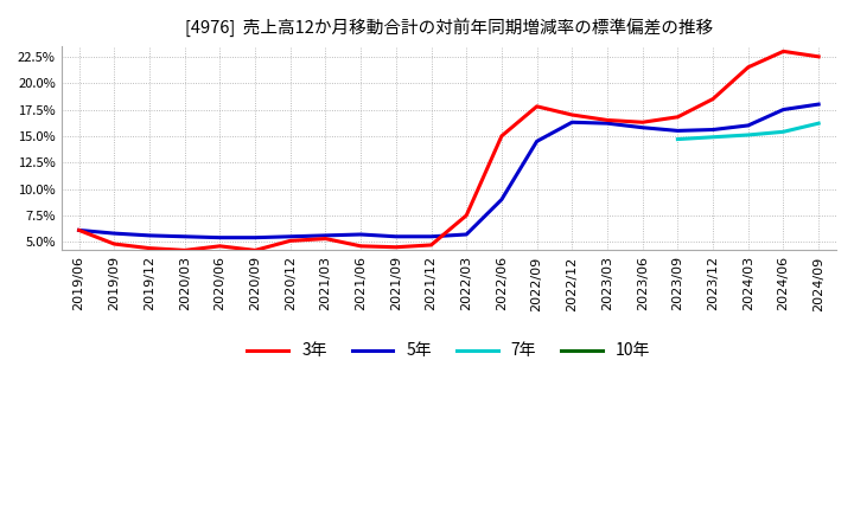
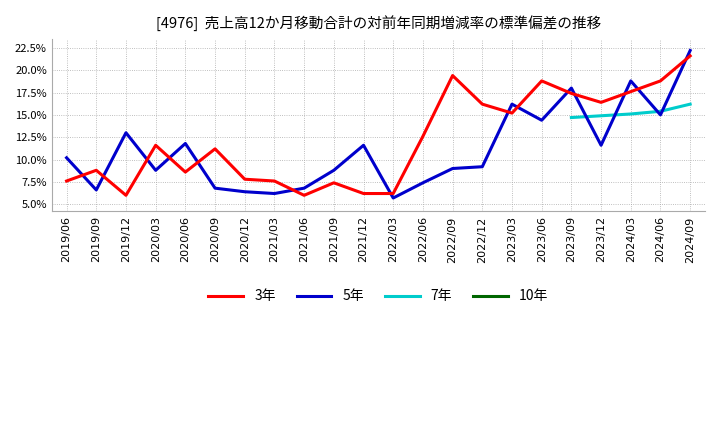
3年/2019/06: 6.1% -> 7.6%
5年/2019/06: 6.1% -> 10.2%
3年/2019/09: 4.8% -> 8.8%
5年/2019/09: 5.8% -> 6.6%
3年/2019/12: 4.4% -> 6.0%
5年/2019/12: 5.6% -> 13.0%
3年/2020/03: 4.2% -> 11.6%
5年/2020/03: 5.5% -> 8.8%
3年/2020/06: 4.6% -> 8.6%
5年/2020/06: 5.4% -> 11.8%
3年/2020/09: 4.2% -> 11.2%
5年/2020/09: 5.4% -> 6.8%
3年/2020/12: 5.1% -> 7.8%
5年/2020/12: 5.5% -> 6.4%
3年/2021/03: 5.3% -> 7.6%
5年/2021/03: 5.6% -> 6.2%
3年/2021/06: 4.6% -> 6.0%
5年/2021/06: 5.7% -> 6.8%
3年/2021/09: 4.5% -> 7.4%
5年/2021/09: 5.5% -> 8.8%
3年/2021/12: 4.7% -> 6.2%
5年/2021/12: 5.5% -> 11.6%
3年/2022/03: 7.5% -> 6.2%
3年/2022/06: 15.0% -> 12.6%
5年/2022/06: 9.0% -> 7.4%
3年/2022/09: 17.8% -> 19.4%
5年/2022/09: 14.5% -> 9.0%
3年/2022/12: 17.0% -> 16.2%
5年/2022/12: 16.3% -> 9.2%
3年/2023/03: 16.5% -> 15.2%
3年/2023/06: 16.3% -> 18.8%
5年/2023/06: 15.8% -> 14.4%
3年/2023/09: 16.8% -> 17.4%
5年/2023/09: 15.5% -> 18.0%
3年/2023/12: 18.5% -> 16.4%
5年/2023/12: 15.6% -> 11.6%
3年/2024/03: 21.5% -> 17.6%
5年/2024/03: 16.0% -> 18.8%
3年/2024/06: 23.0% -> 18.8%
5年/2024/06: 17.5% -> 15.0%
3年/2024/09: 22.5% -> 21.6%
5年/2024/09: 18.0% -> 22.2%
